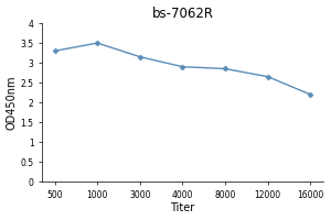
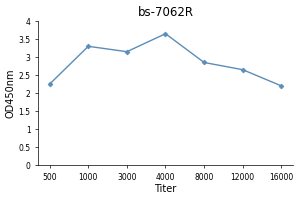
500: 3.30 -> 2.25
1000: 3.50 -> 3.30
4000: 2.90 -> 3.65
